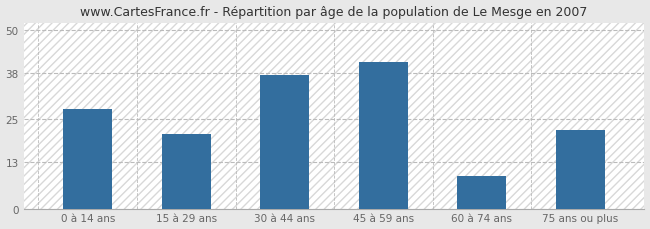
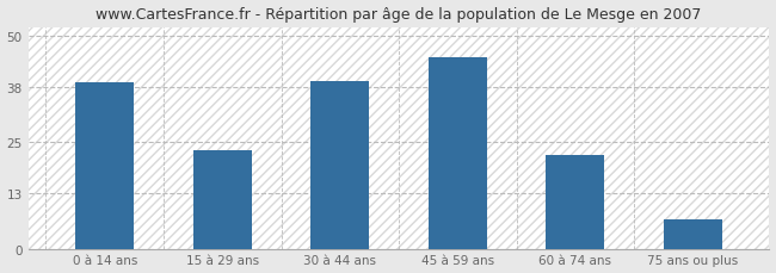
0 à 14 ans: 28.0 -> 39.0
15 à 29 ans: 21.0 -> 23.0
30 à 44 ans: 37.5 -> 39.5
45 à 59 ans: 41.0 -> 45.0
60 à 74 ans: 9.0 -> 22.0
75 ans ou plus: 22.0 -> 7.0
